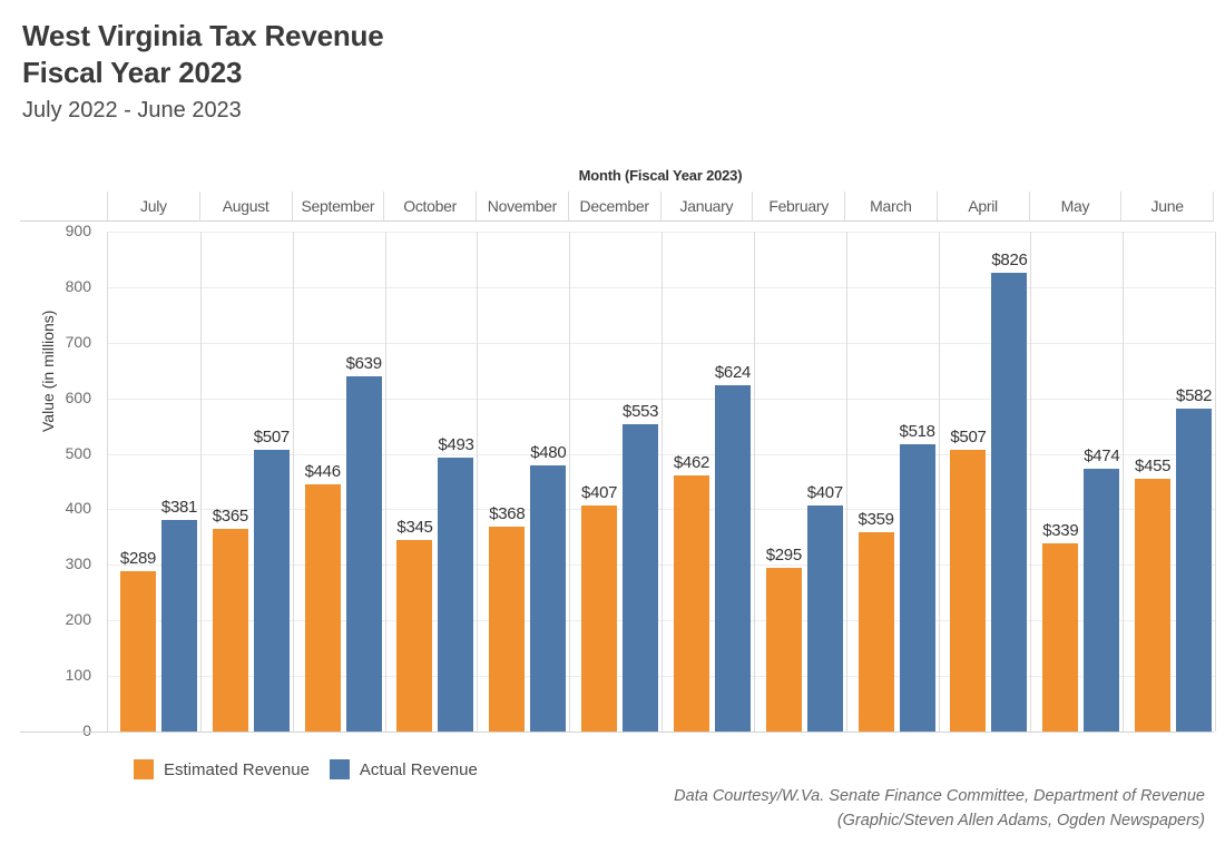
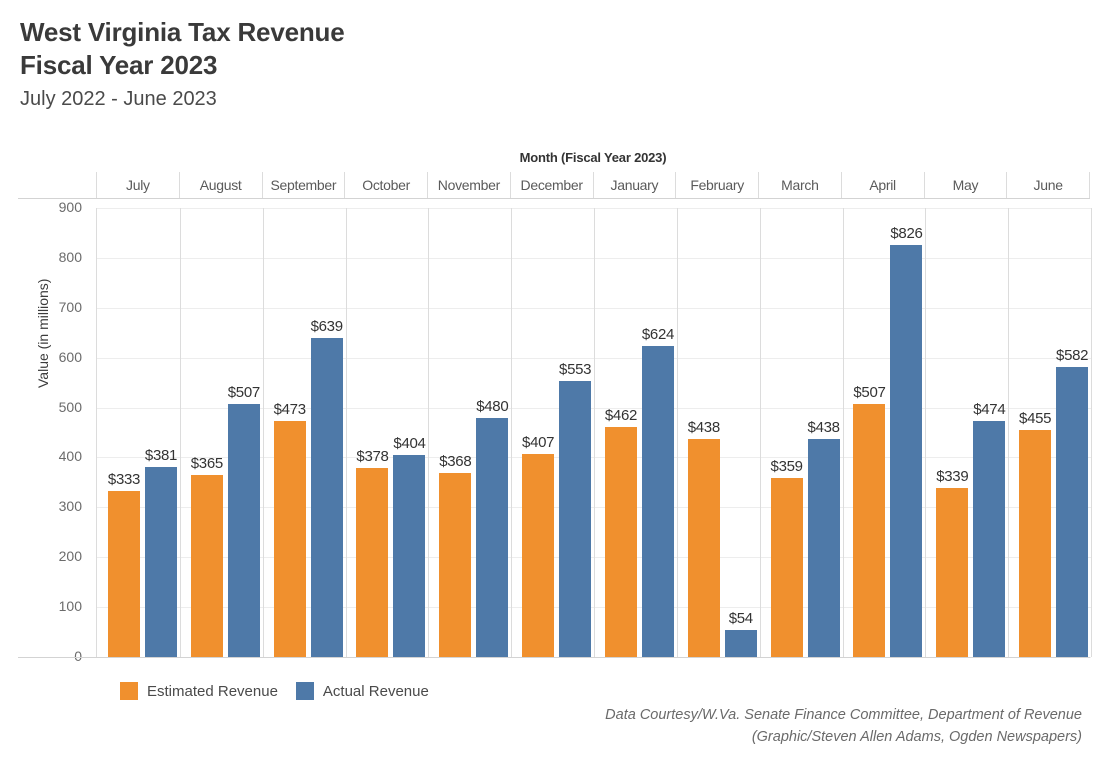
Estimated Revenue/July: $289 -> $333
Estimated Revenue/September: $446 -> $473
Estimated Revenue/October: $345 -> $378
Actual Revenue/October: $493 -> $404
Estimated Revenue/February: $295 -> $438
Actual Revenue/February: $407 -> $54
Actual Revenue/March: $518 -> $438
